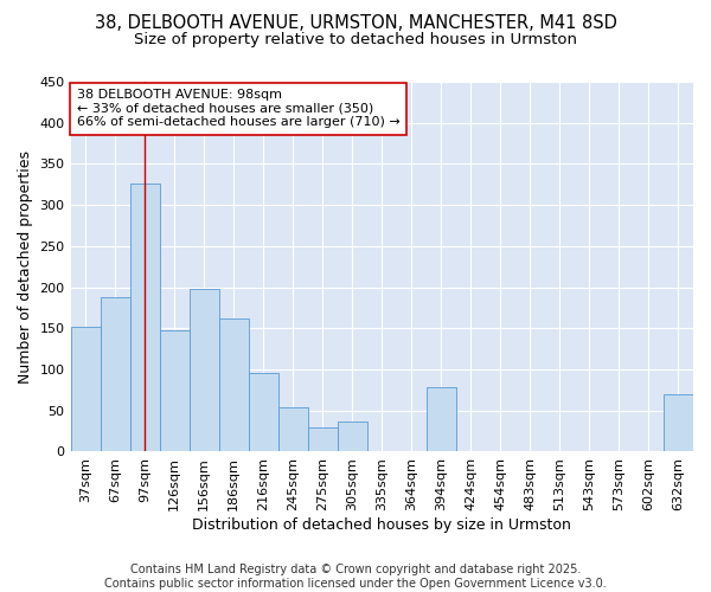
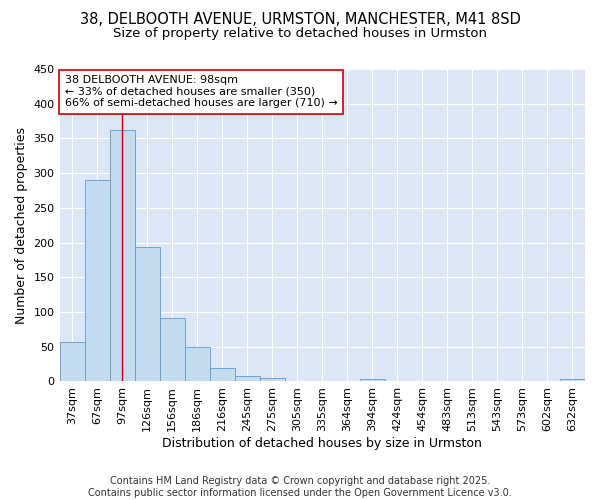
37sqm: 152 -> 57
67sqm: 188 -> 290
97sqm: 326 -> 362
126sqm: 148 -> 193
156sqm: 198 -> 92
186sqm: 162 -> 50
216sqm: 96 -> 20
245sqm: 54 -> 8
275sqm: 30 -> 5
305sqm: 36 -> 1
394sqm: 78 -> 3
632sqm: 70 -> 3
